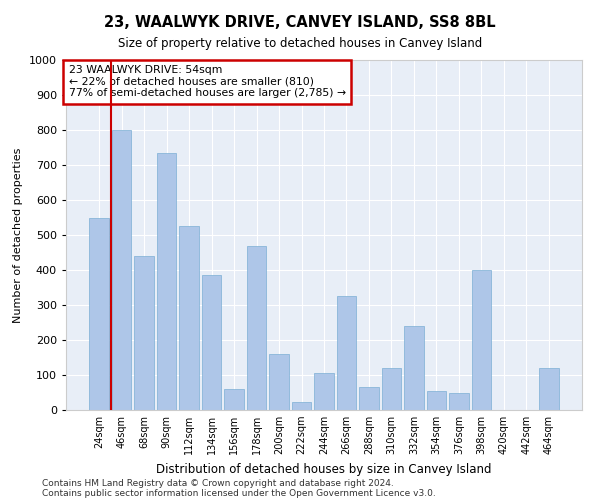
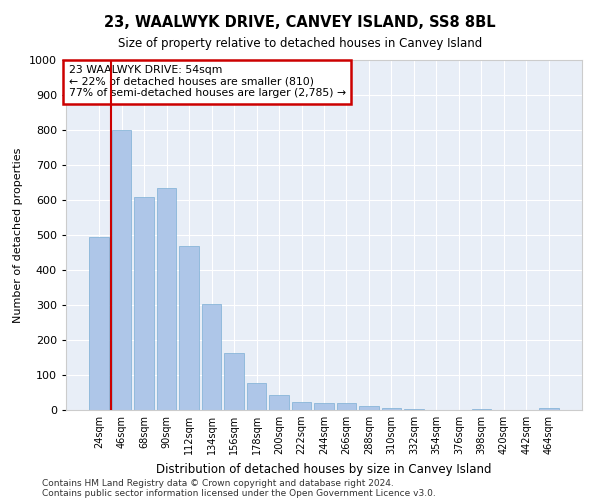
24sqm: 550 -> 495
68sqm: 440 -> 610
90sqm: 735 -> 635
112sqm: 525 -> 470
134sqm: 385 -> 303
156sqm: 60 -> 163
178sqm: 470 -> 78
200sqm: 160 -> 43
244sqm: 105 -> 20
266sqm: 325 -> 20
288sqm: 65 -> 11
310sqm: 120 -> 7
332sqm: 240 -> 2
354sqm: 55 -> 1
376sqm: 50 -> 1
398sqm: 400 -> 4
464sqm: 120 -> 6
